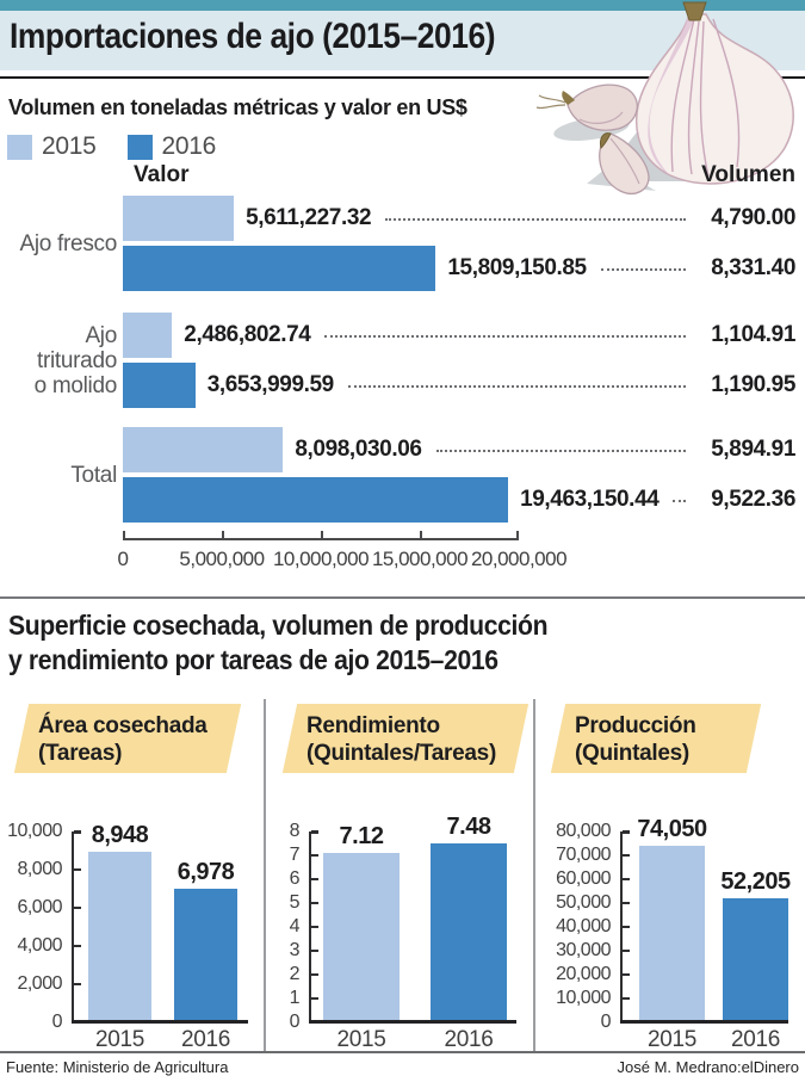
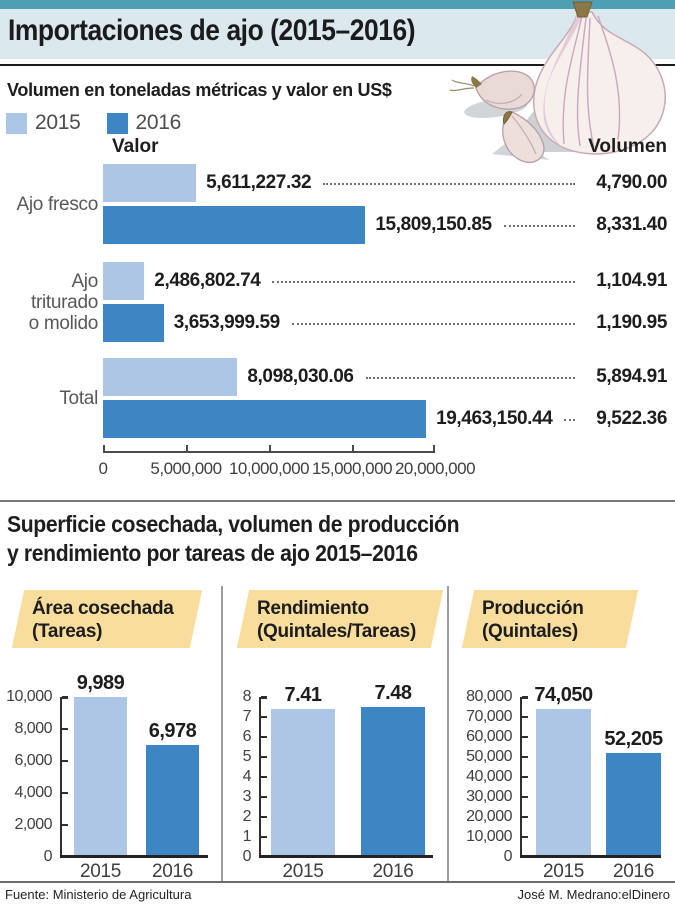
Área cosechada/2015: 8,948 -> 9,989
Rendimiento/2015: 7.12 -> 7.41
